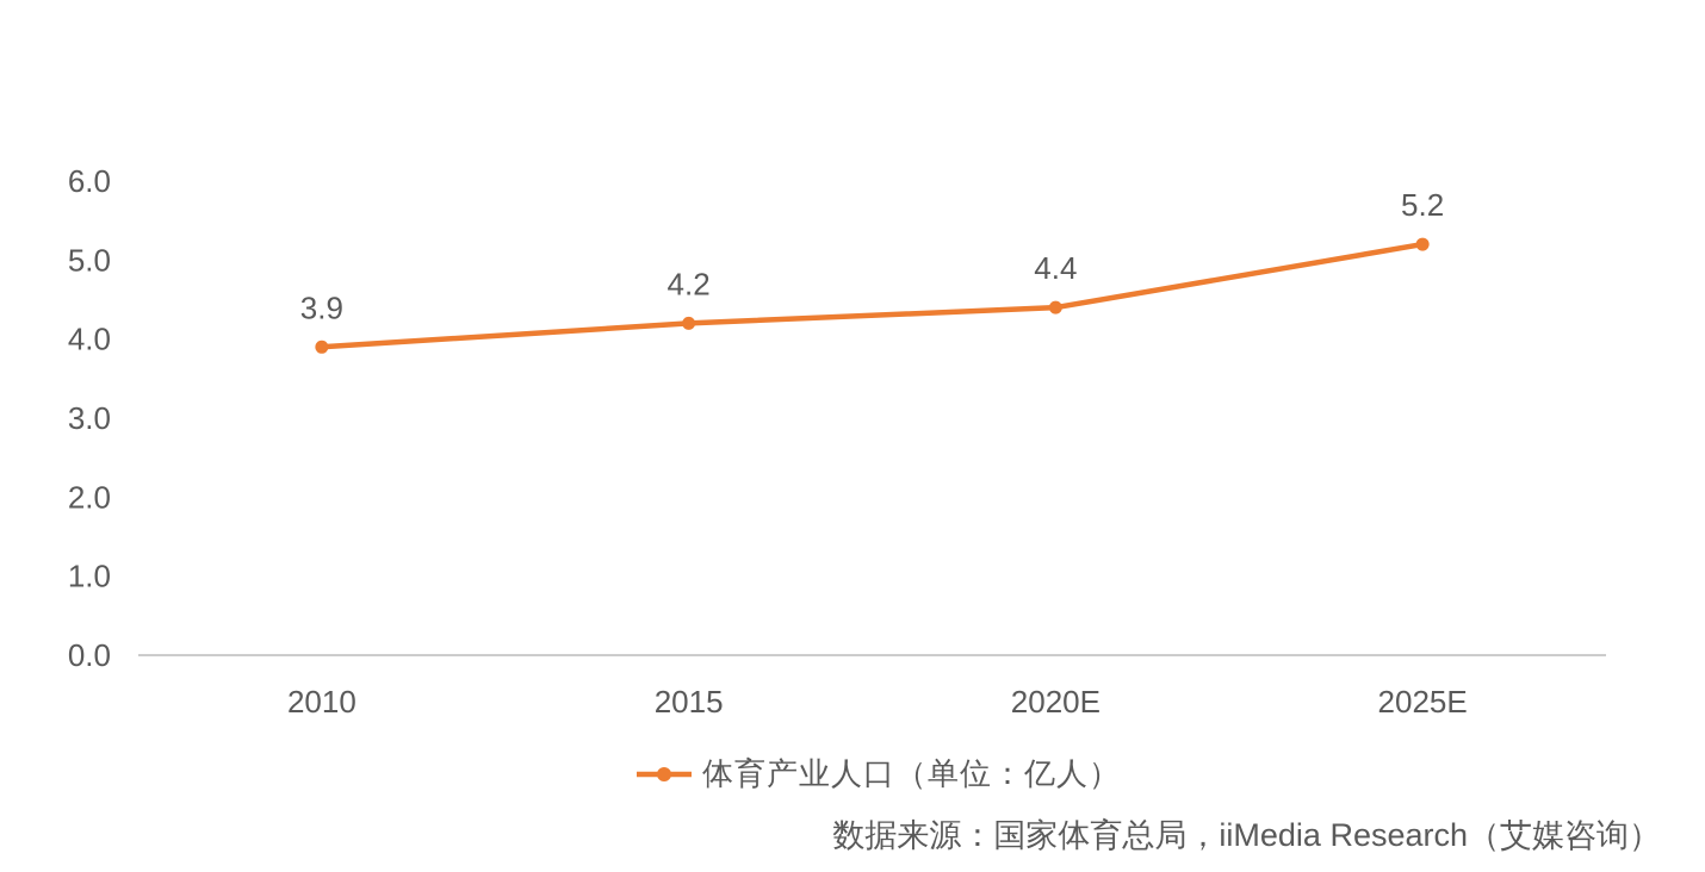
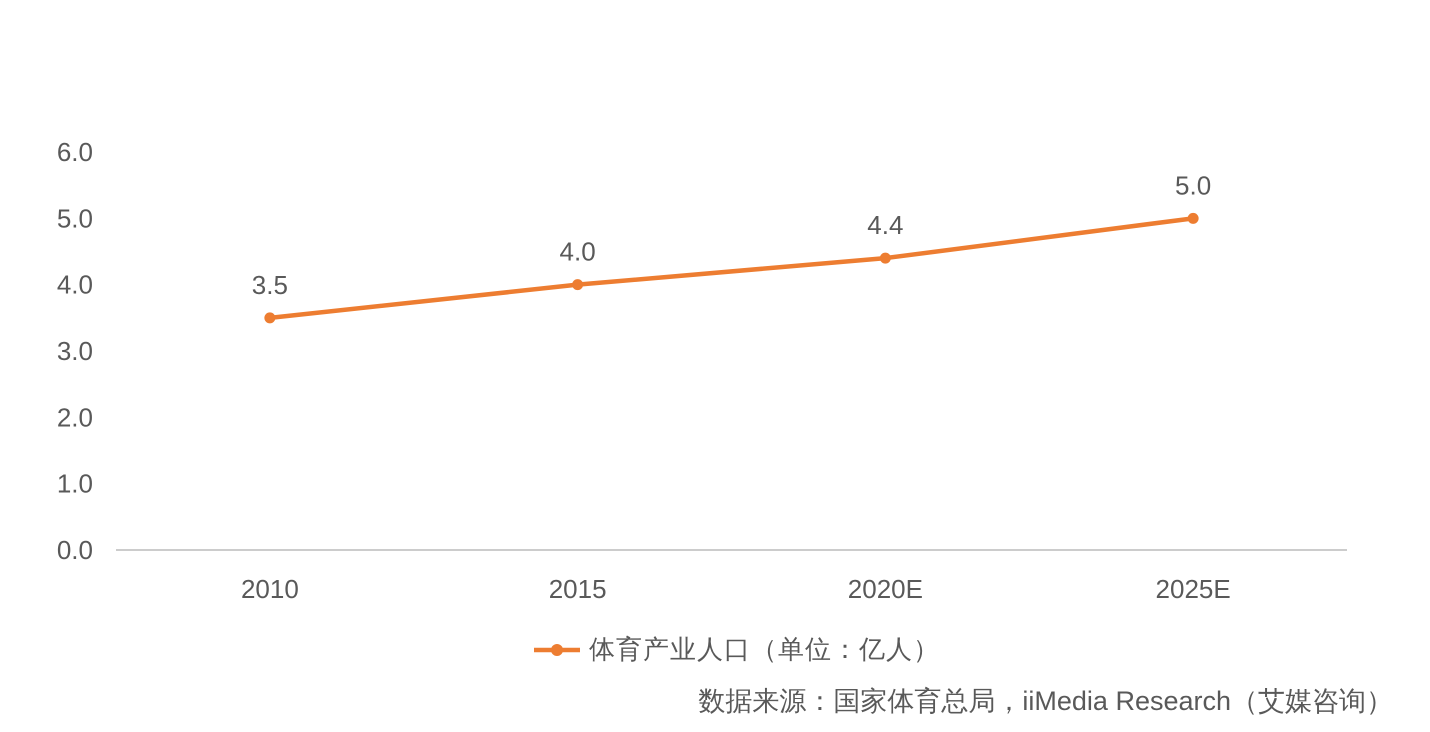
2010: 3.9 -> 3.5
2015: 4.2 -> 4.0
2025E: 5.2 -> 5.0
